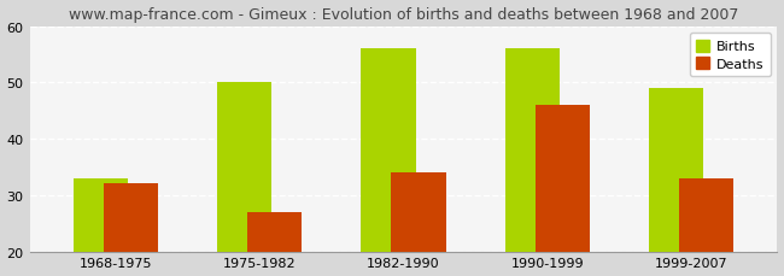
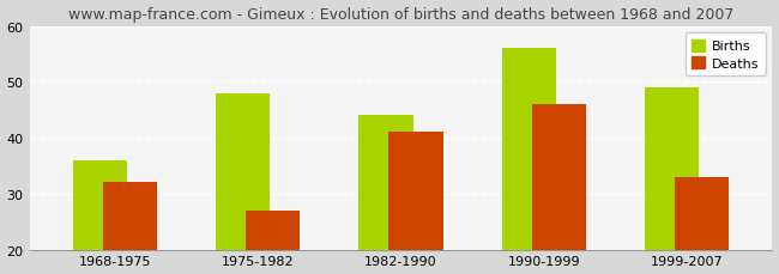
Births/1968-1975: 33 -> 36
Births/1975-1982: 50 -> 48
Births/1982-1990: 56 -> 44
Deaths/1982-1990: 34 -> 41
